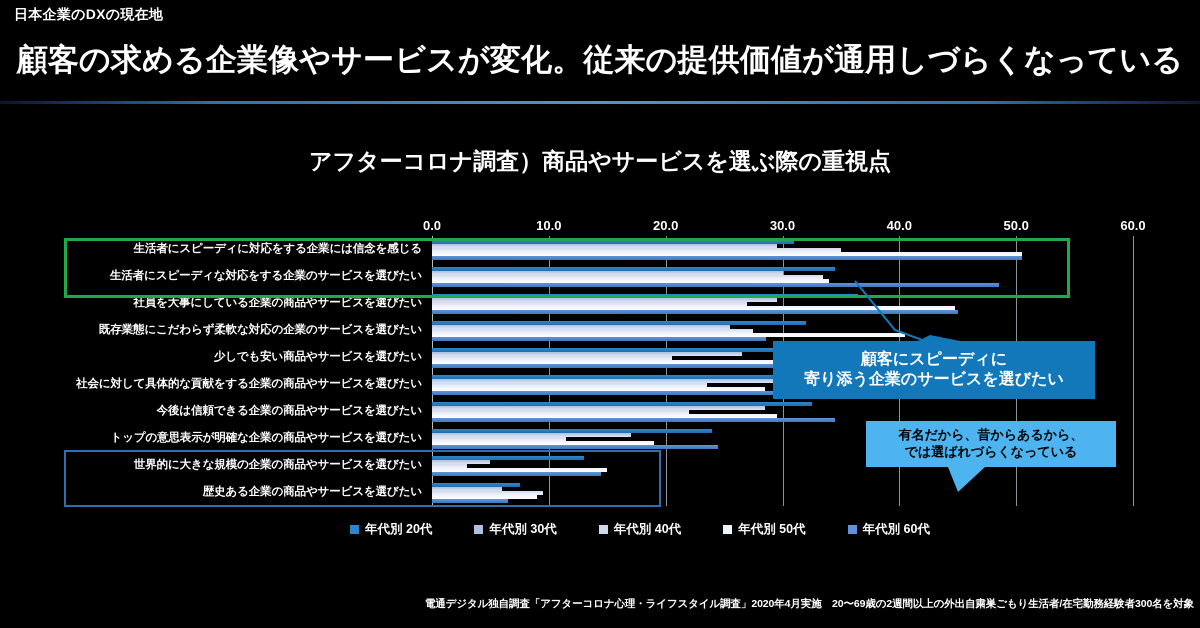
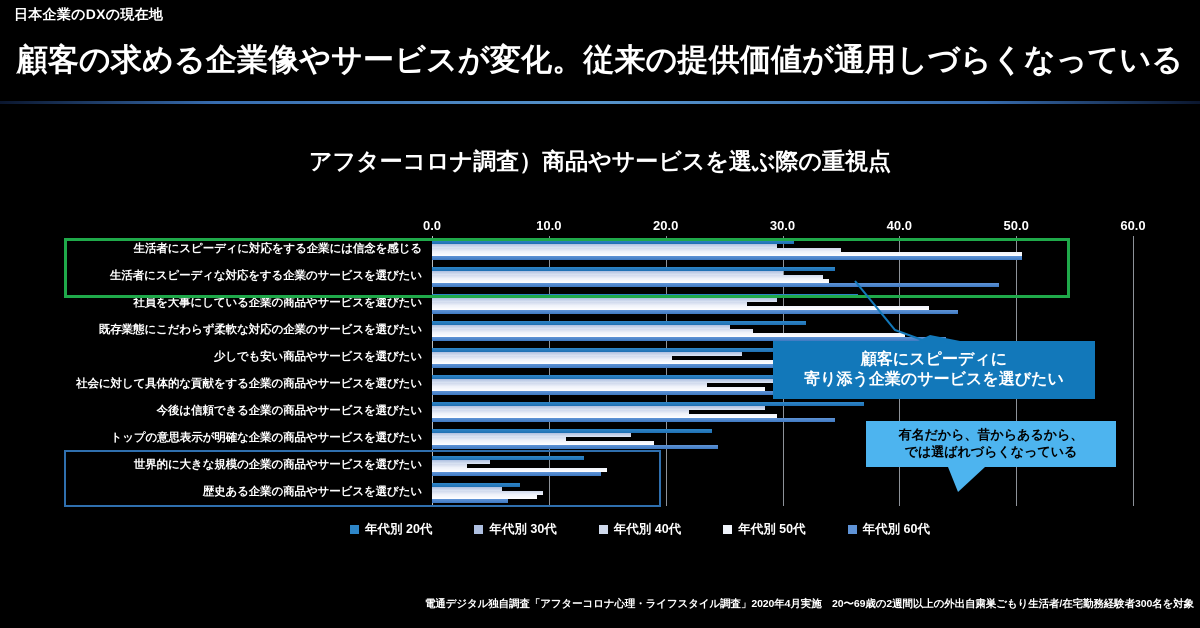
年代別 50代/社員を大事にしている企業の商品やサービスを選びたい: 44.8 -> 42.5
年代別 60代/既存業態にこだわらず柔軟な対応の企業のサービスを選びたい: 28.6 -> 44.0
年代別 20代/今後は信頼できる企業の商品やサービスを選びたい: 32.5 -> 37.0
